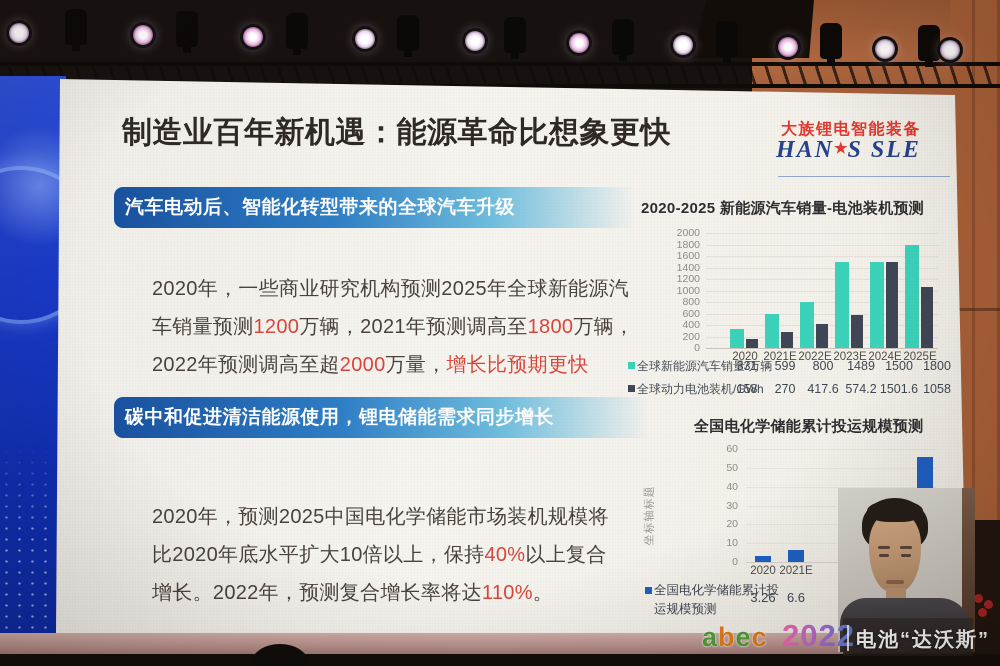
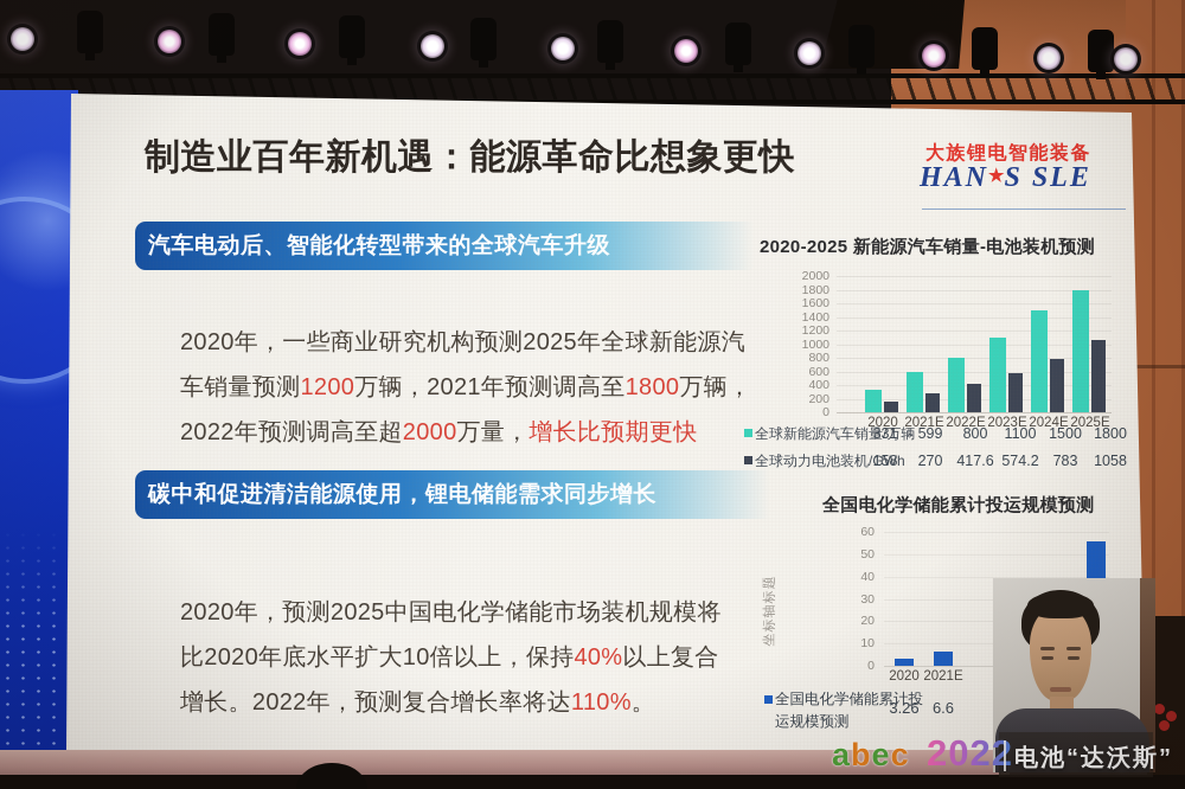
2020-2025 新能源汽车销量-电池装机预测/全球新能源汽车销量/万辆/2023E: 1489 -> 1100
2020-2025 新能源汽车销量-电池装机预测/全球动力电池装机/GWh/2024E: 1501.6 -> 783
